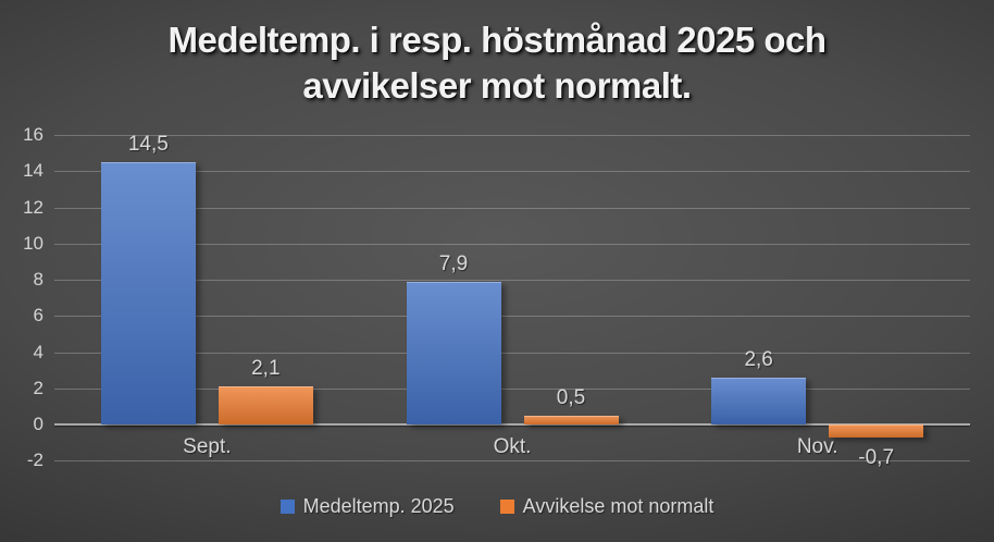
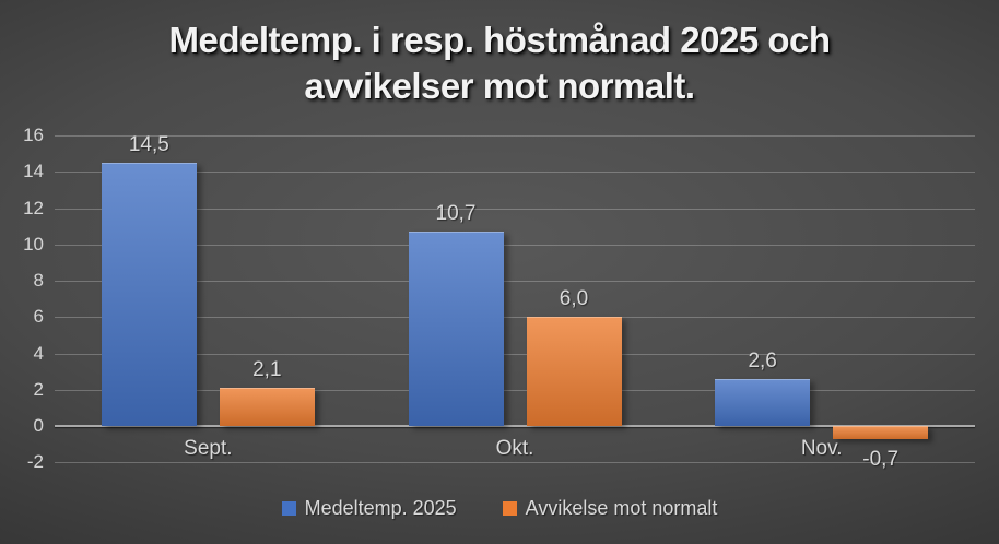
Medeltemp. 2025/Okt.: 7,9 -> 10,7
Avvikelse mot normalt/Okt.: 0,5 -> 6,0
